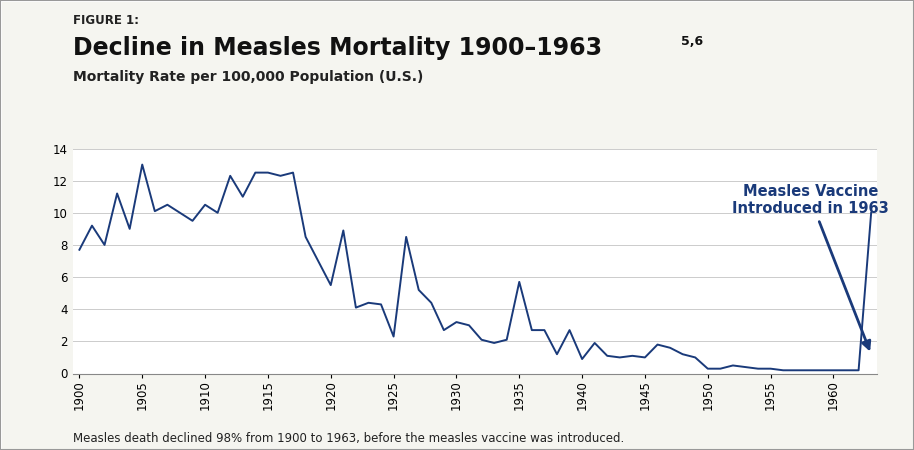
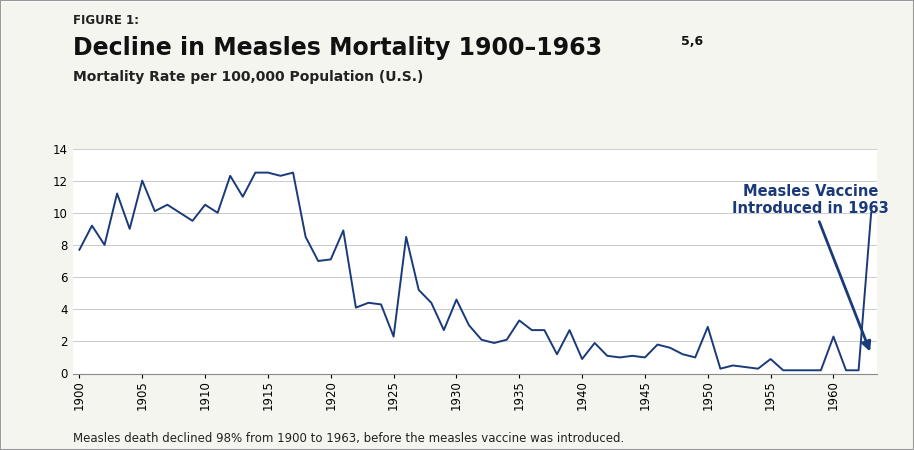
1905: 13.0 -> 12.0
1920: 5.5 -> 7.1
1930: 3.2 -> 4.6
1935: 5.7 -> 3.3
1950: 0.3 -> 2.9
1955: 0.3 -> 0.9
1960: 0.2 -> 2.3
